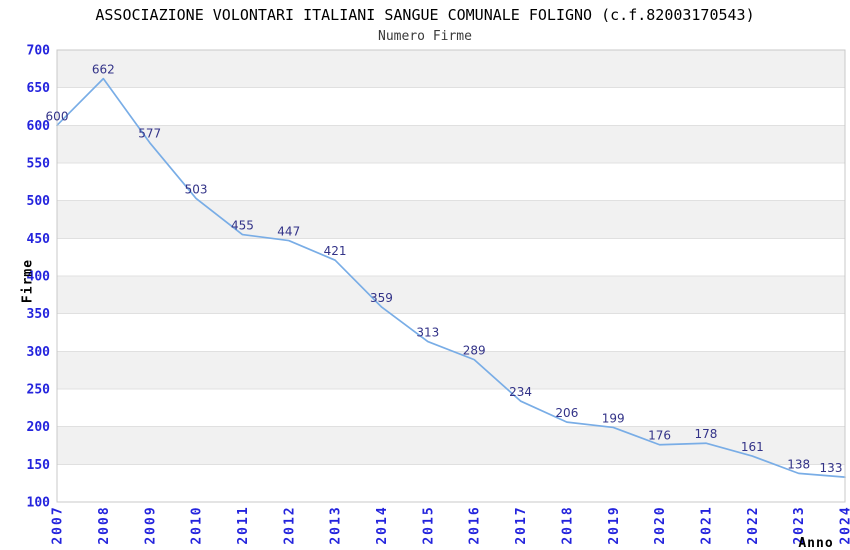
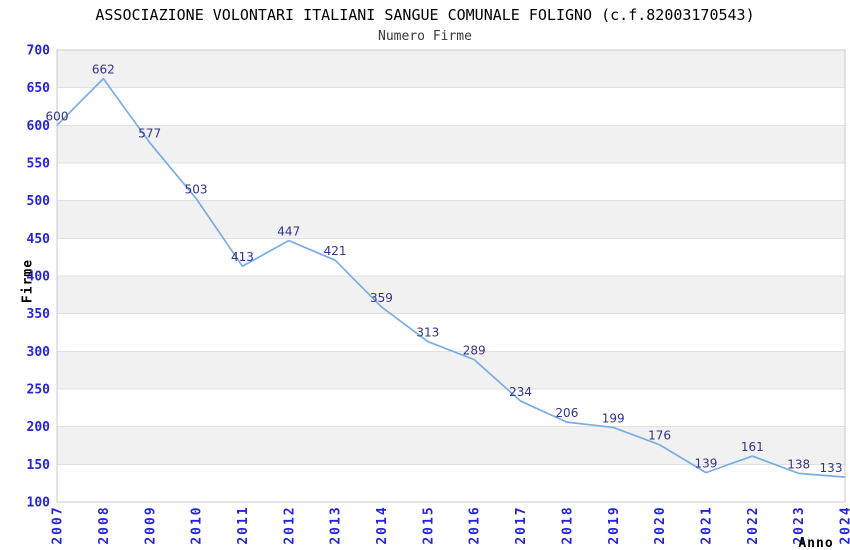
2011: 455 -> 413
2021: 178 -> 139
